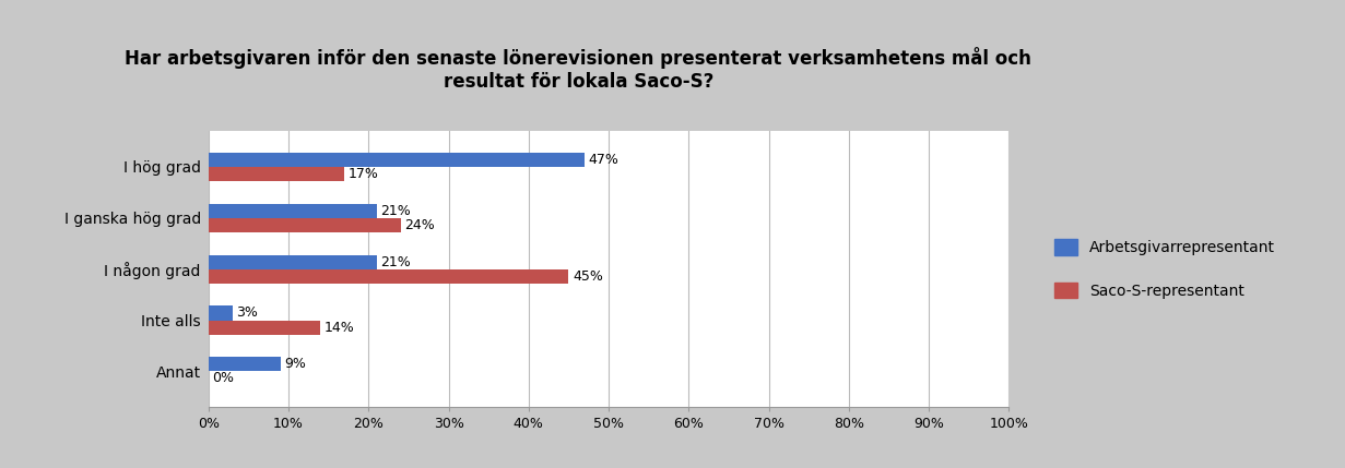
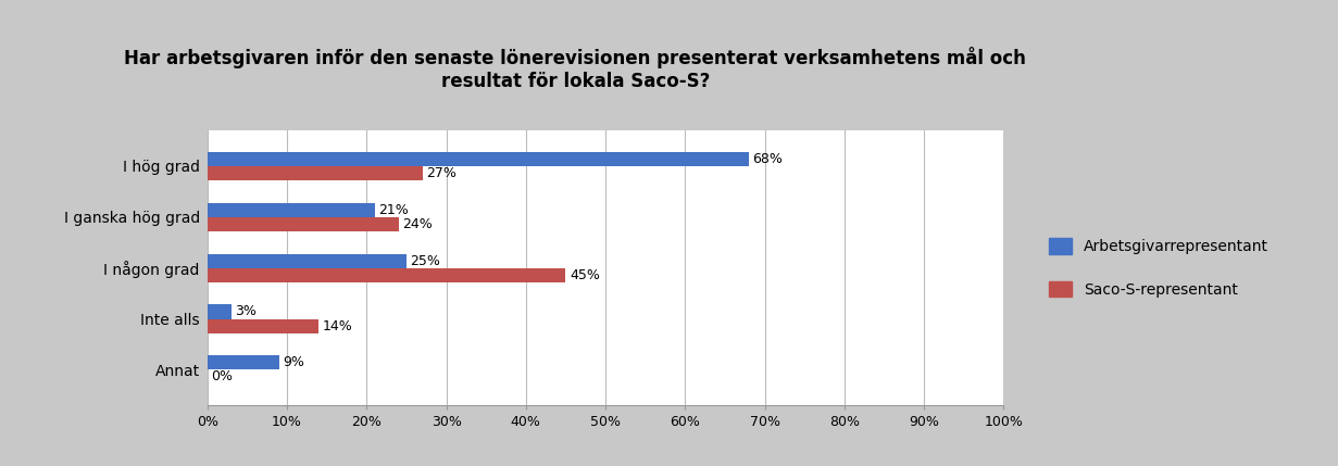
Arbetsgivarrepresentant/I hög grad: 47% -> 68%
Saco-S-representant/I hög grad: 17% -> 27%
Arbetsgivarrepresentant/I någon grad: 21% -> 25%
